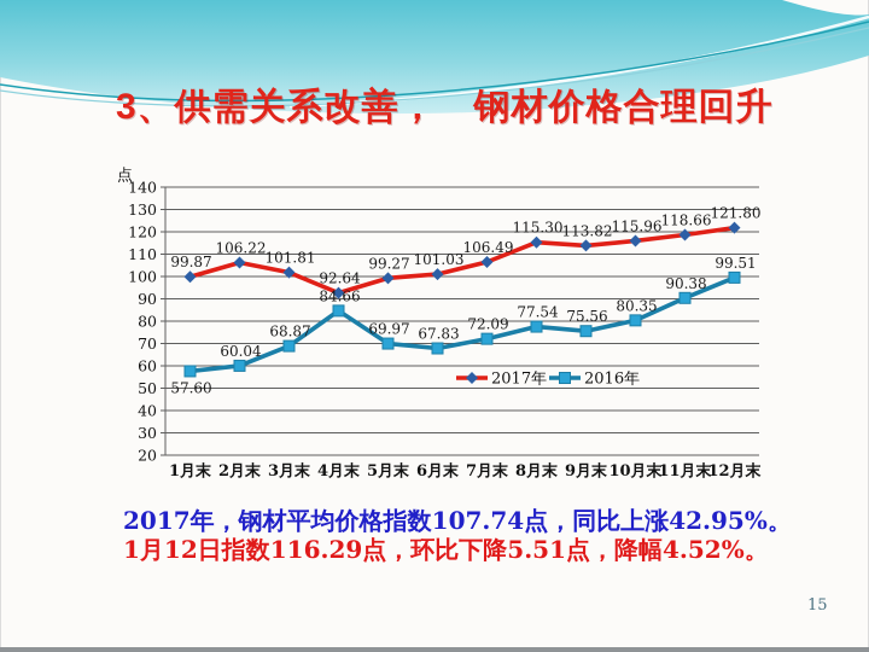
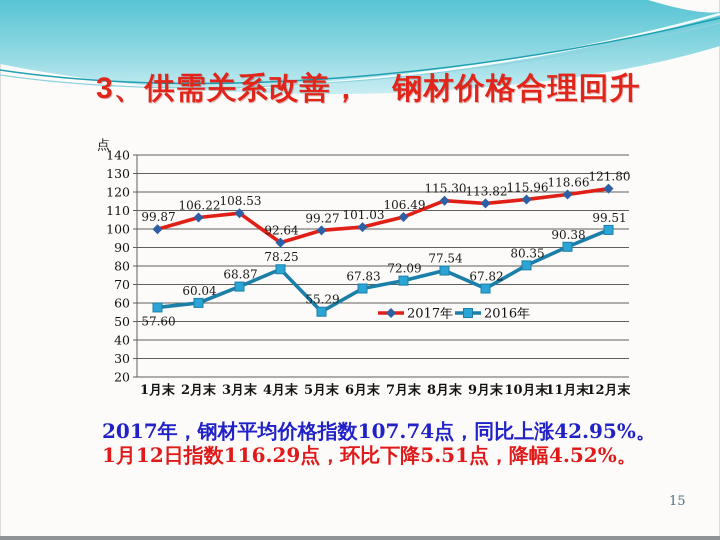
2017年/3月末: 101.81 -> 108.53
2016年/4月末: 84.66 -> 78.25
2016年/5月末: 69.97 -> 55.29
2016年/9月末: 75.56 -> 67.82
